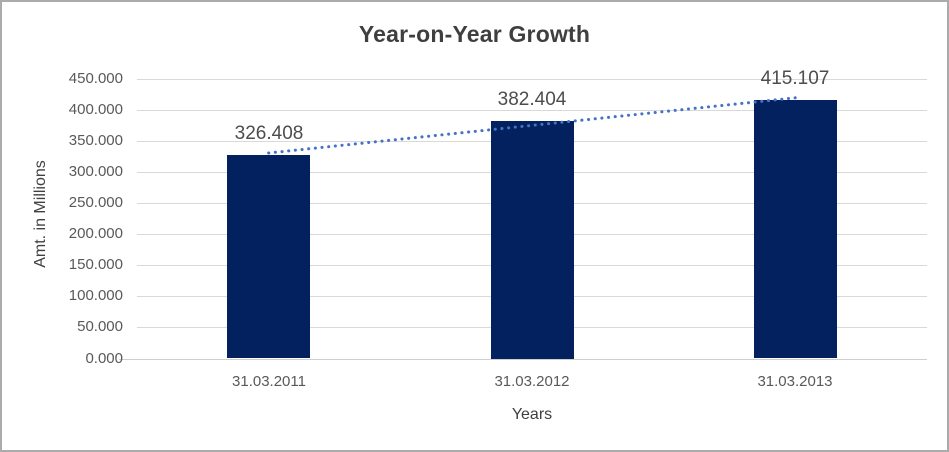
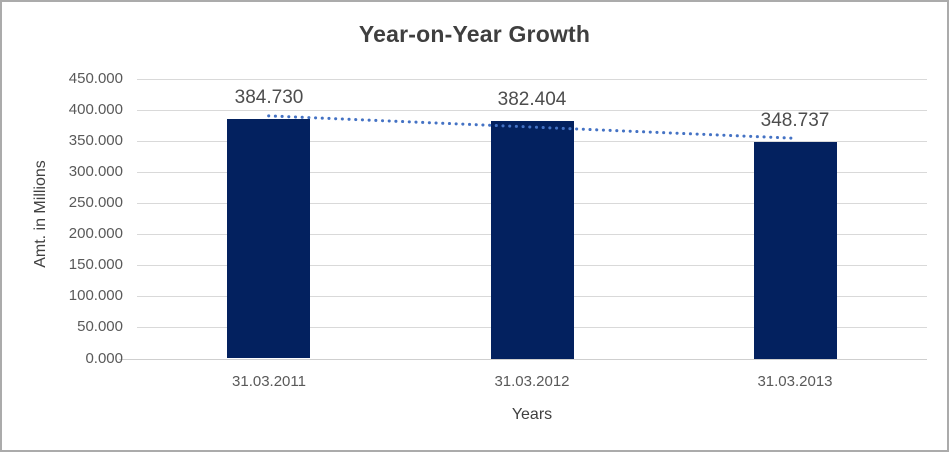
31.03.2011: 326.408 -> 384.730
31.03.2013: 415.107 -> 348.737
